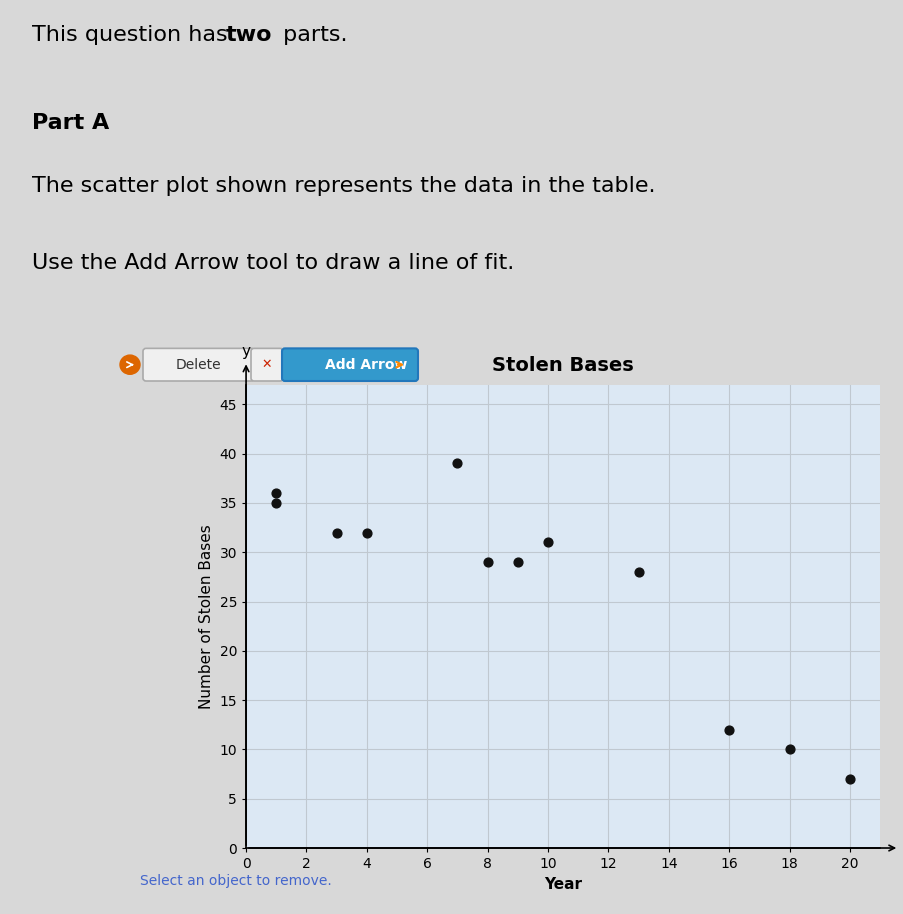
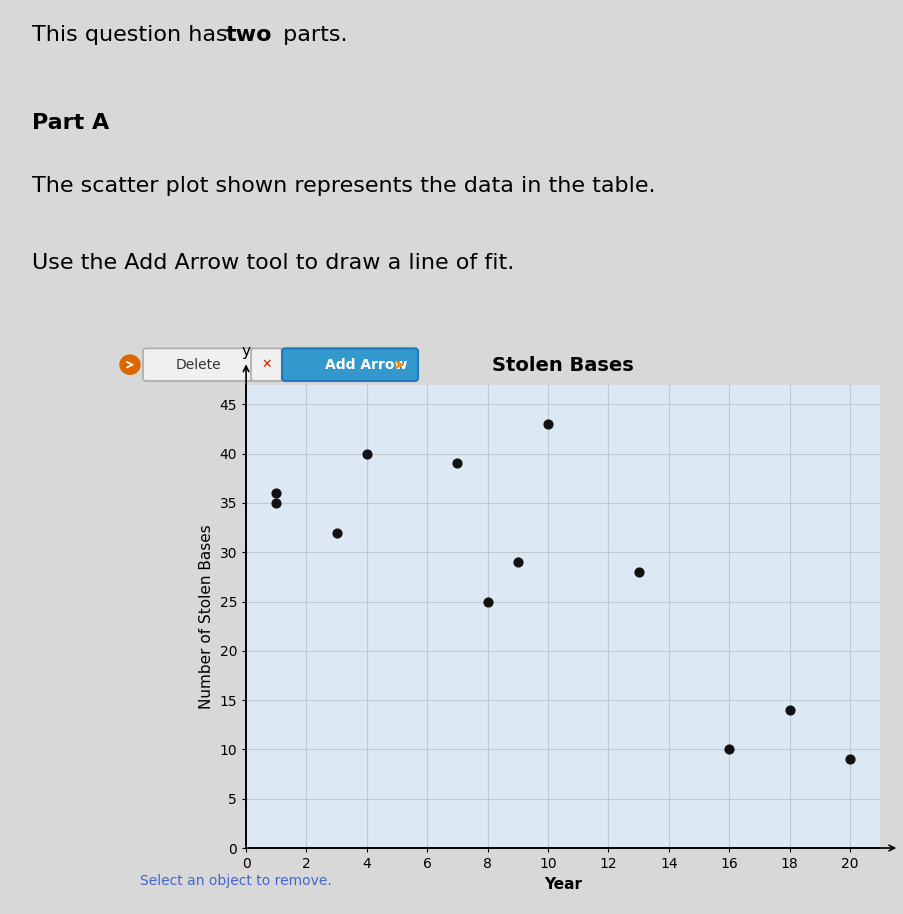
4: 32 -> 40
8: 29 -> 25
10: 31 -> 43
16: 12 -> 10
18: 10 -> 14
20: 7 -> 9
